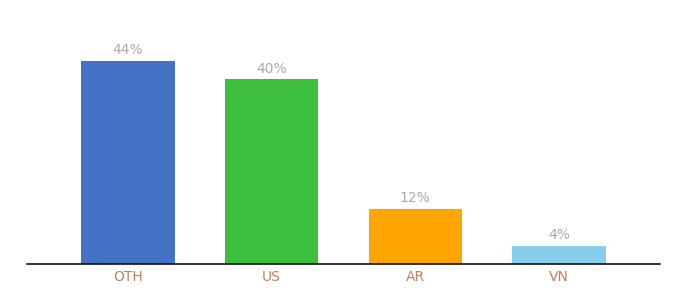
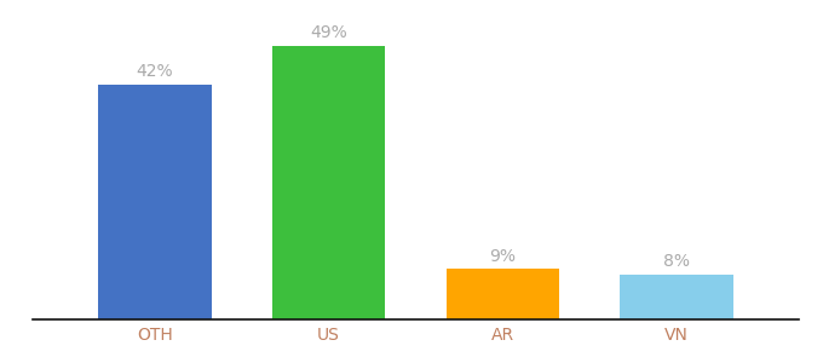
OTH: 44% -> 42%
US: 40% -> 49%
AR: 12% -> 9%
VN: 4% -> 8%
